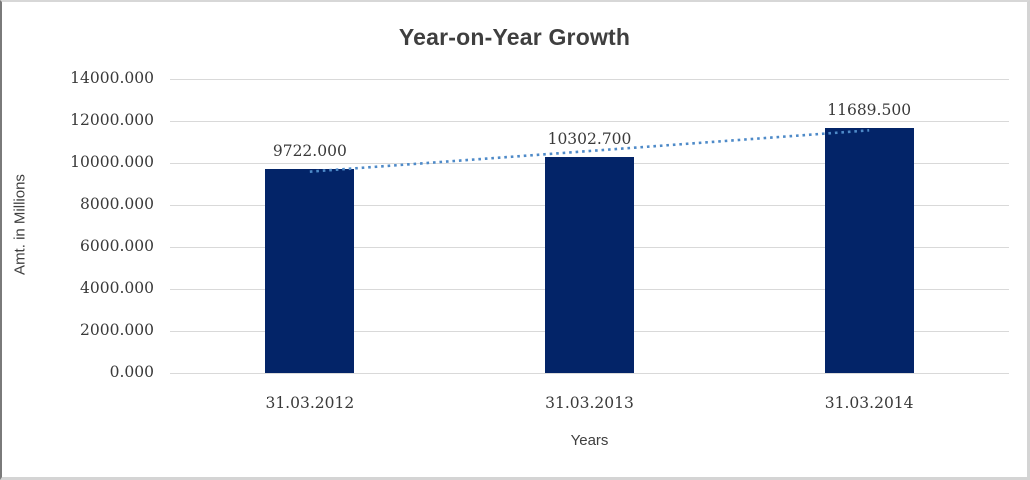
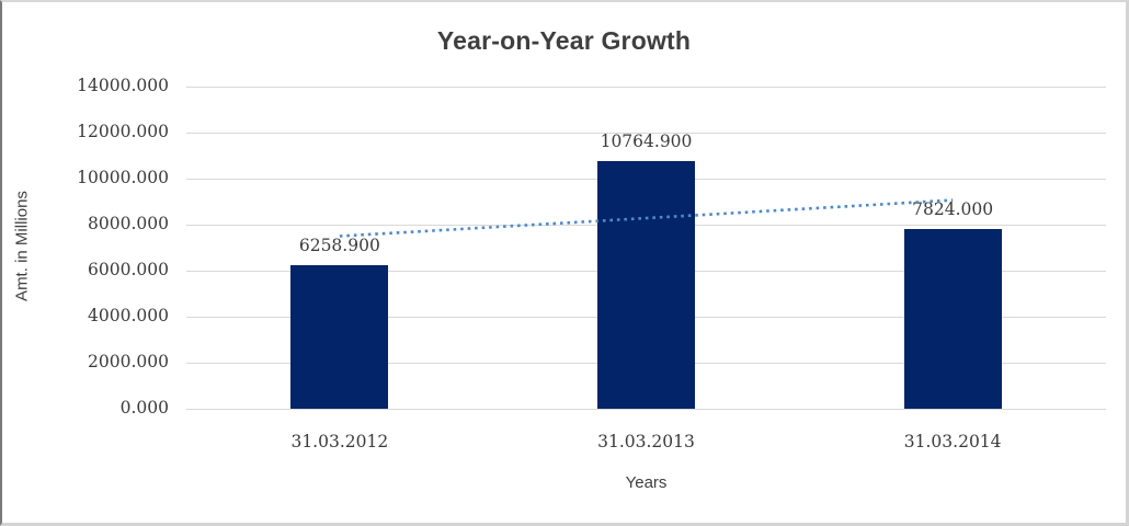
31.03.2012: 9722.000 -> 6258.900
31.03.2013: 10302.700 -> 10764.900
31.03.2014: 11689.500 -> 7824.000
